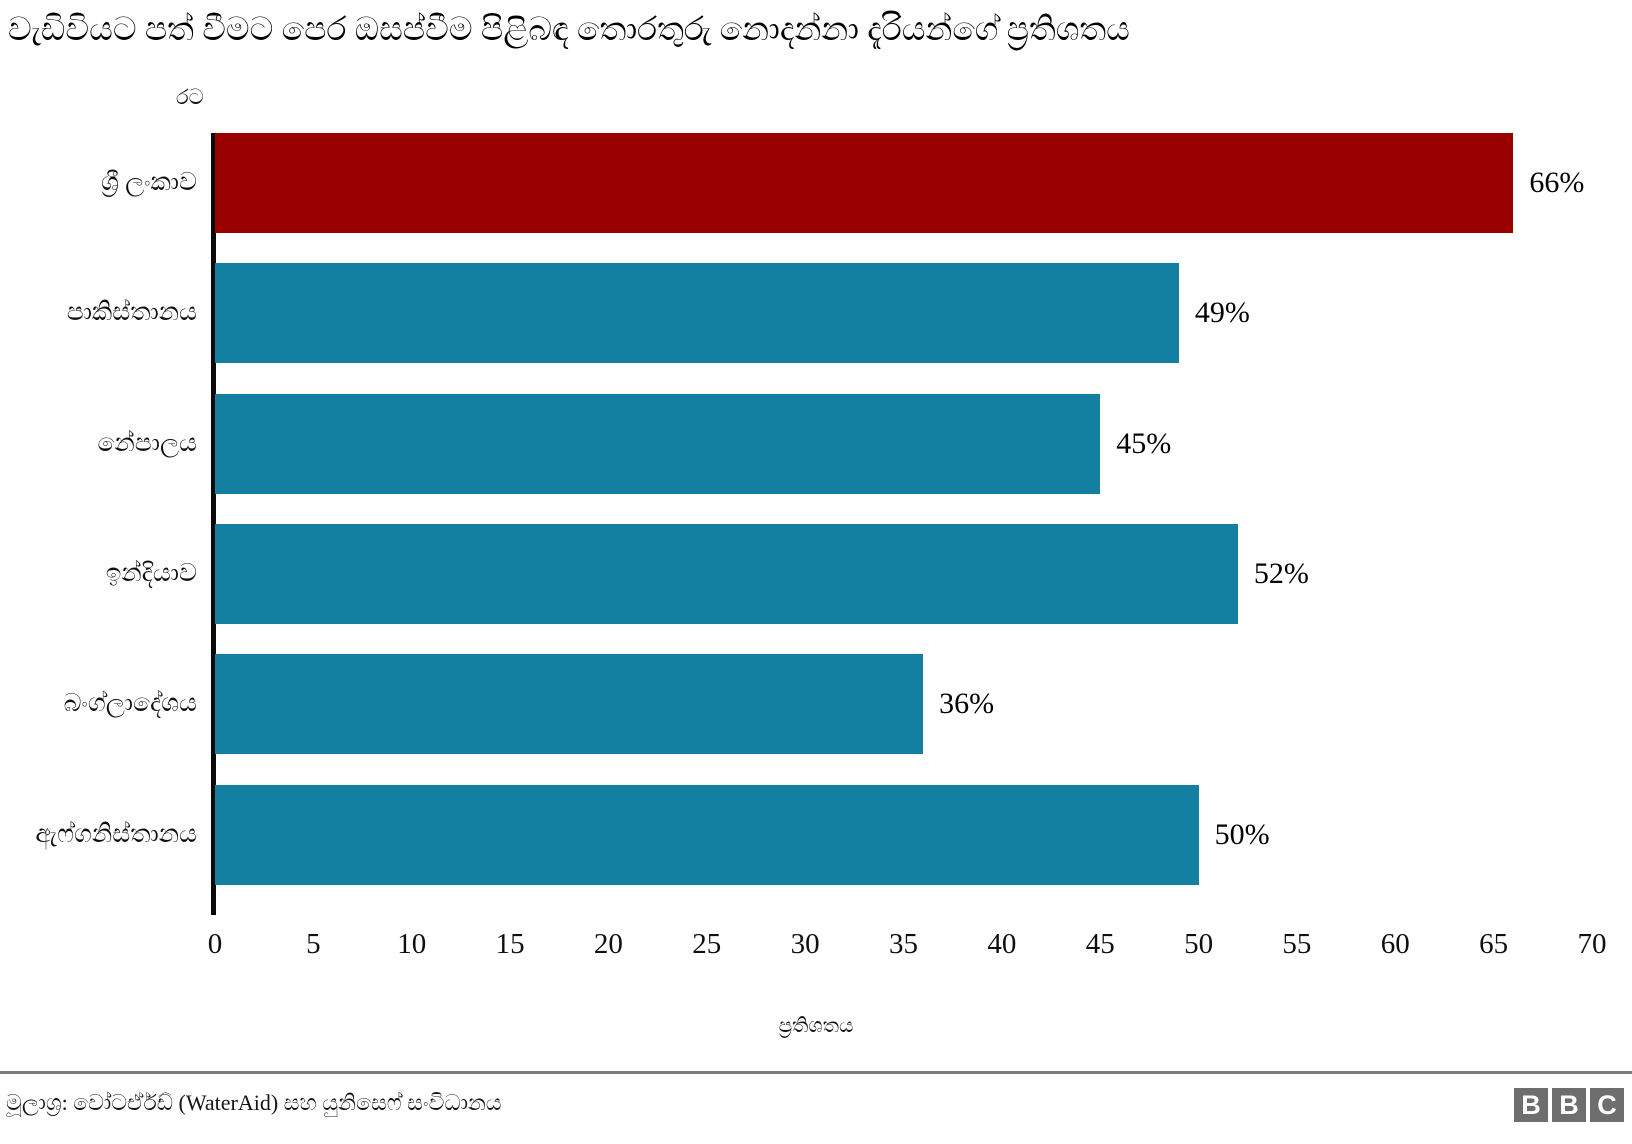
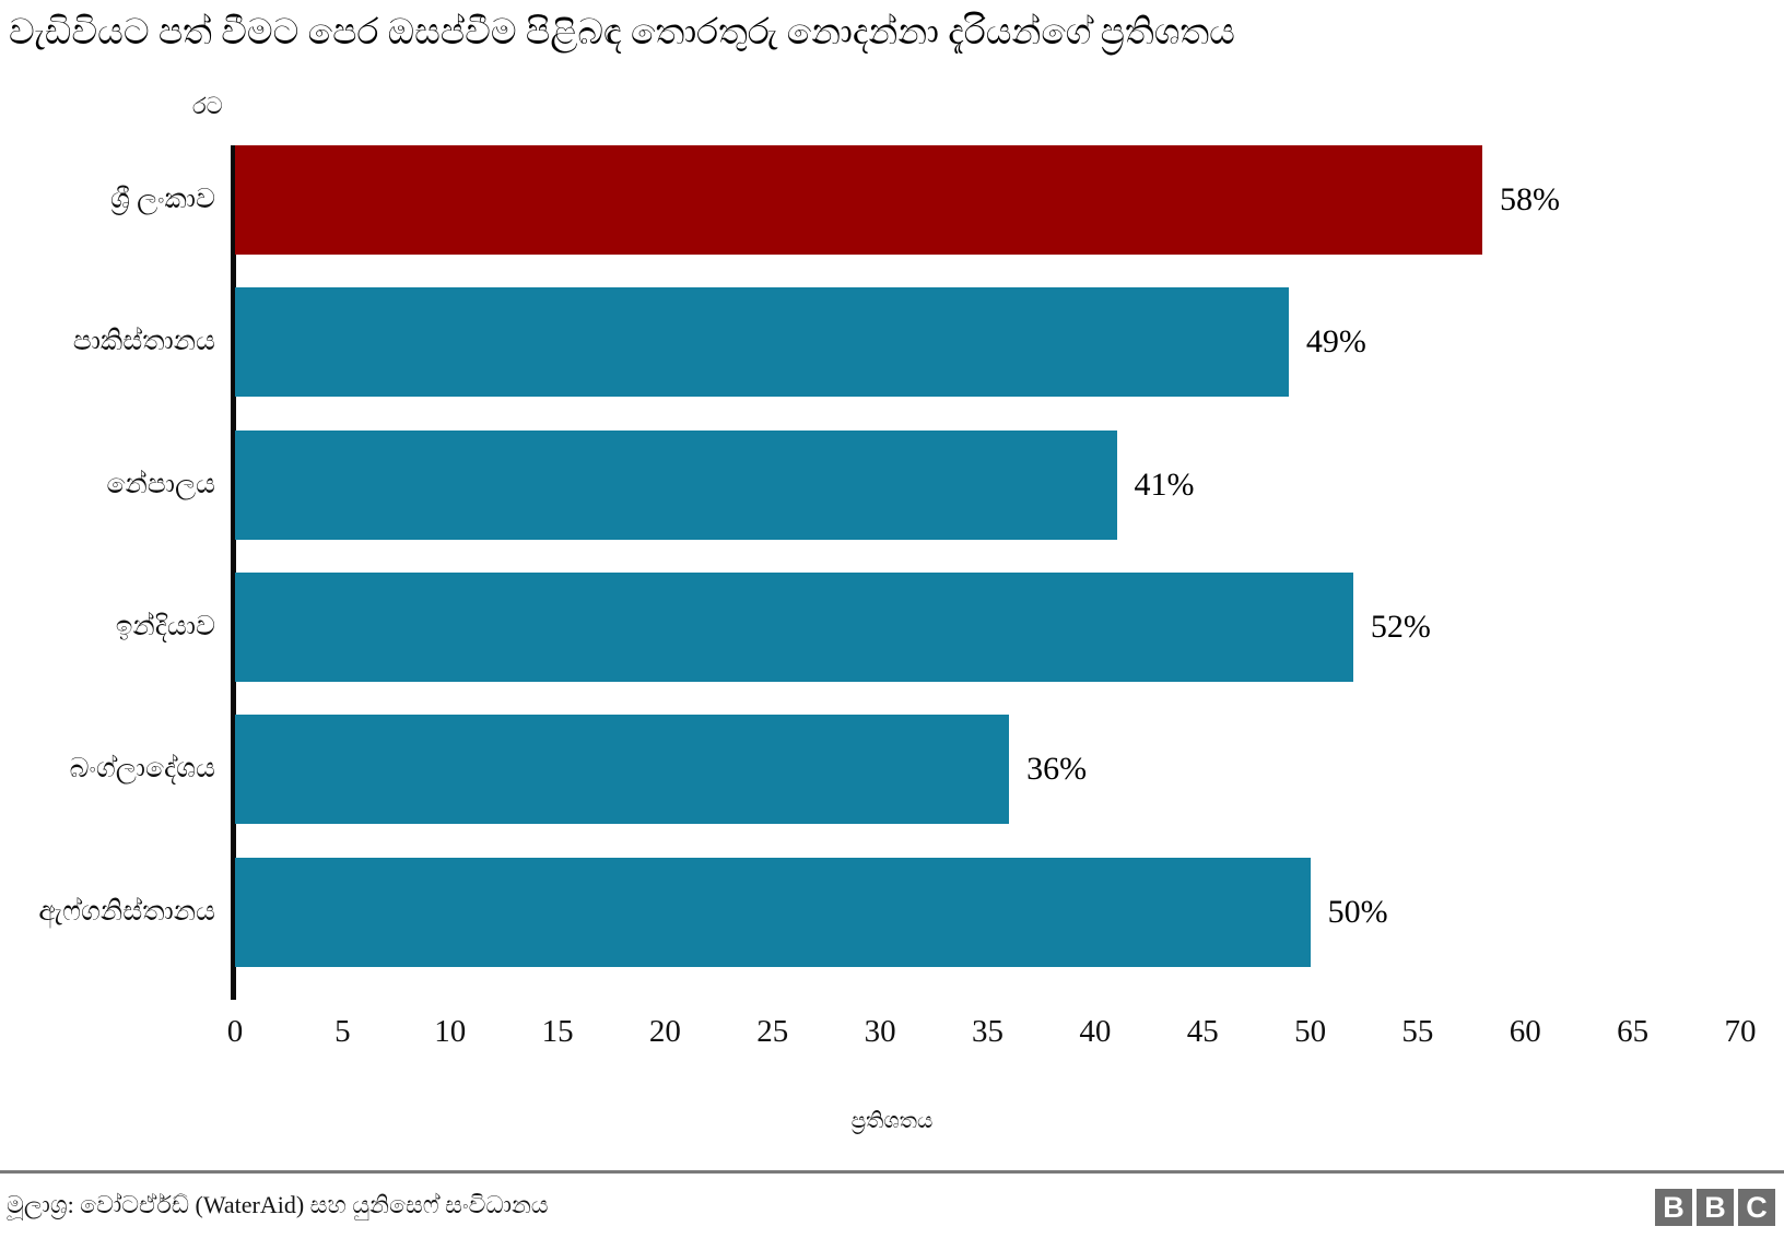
ශ්‍රී ලංකාව: 66% -> 58%
නේපාලය: 45% -> 41%
